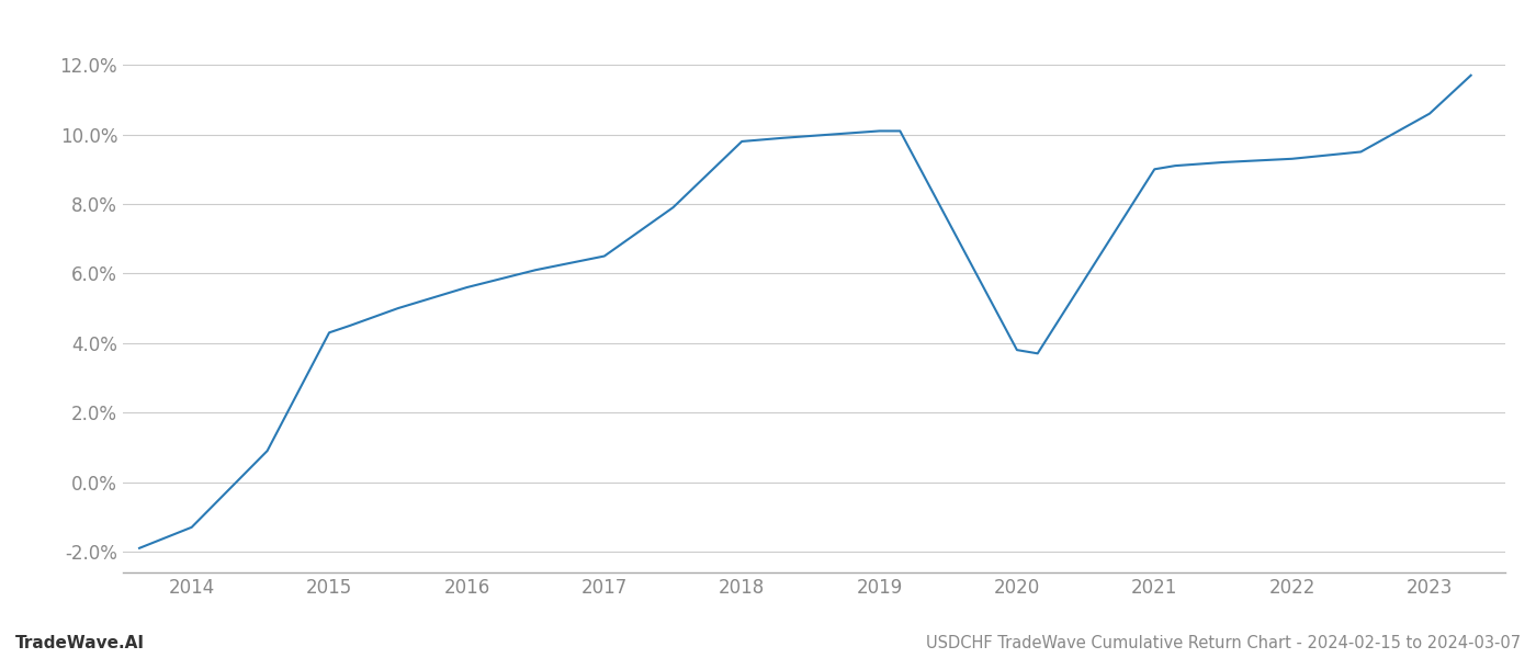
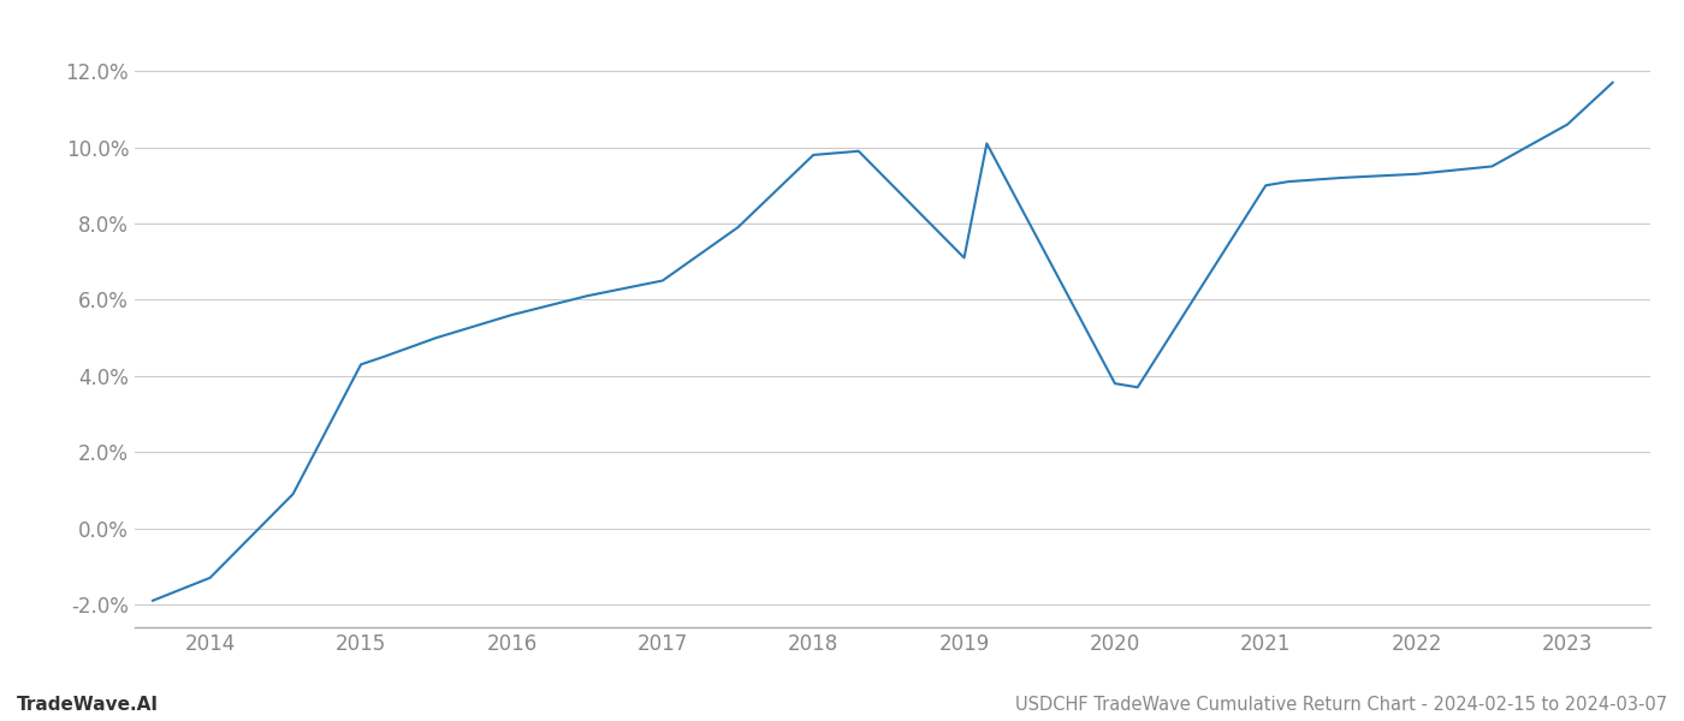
2019: 10.1% -> 7.1%
